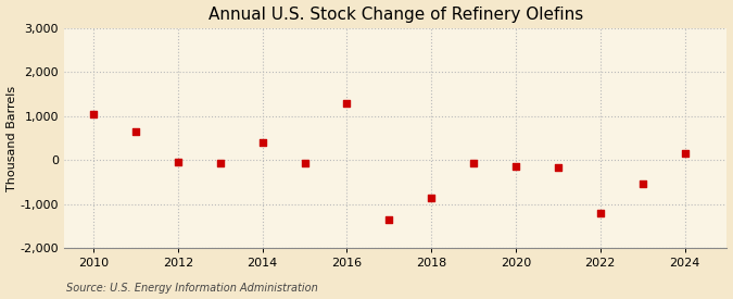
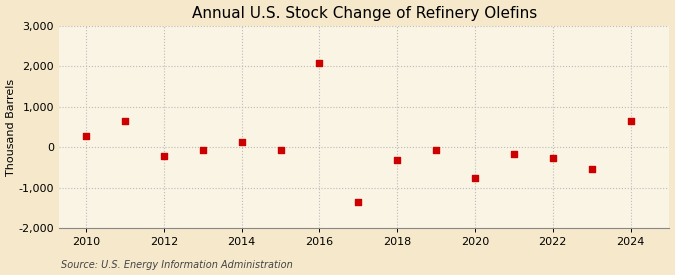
2010: 1,050 -> 290
2012: -50 -> -200
2014: 400 -> 130
2016: 1,300 -> 2,080
2018: -850 -> -310
2020: -150 -> -750
2022: -1,200 -> -250
2024: 150 -> 640
